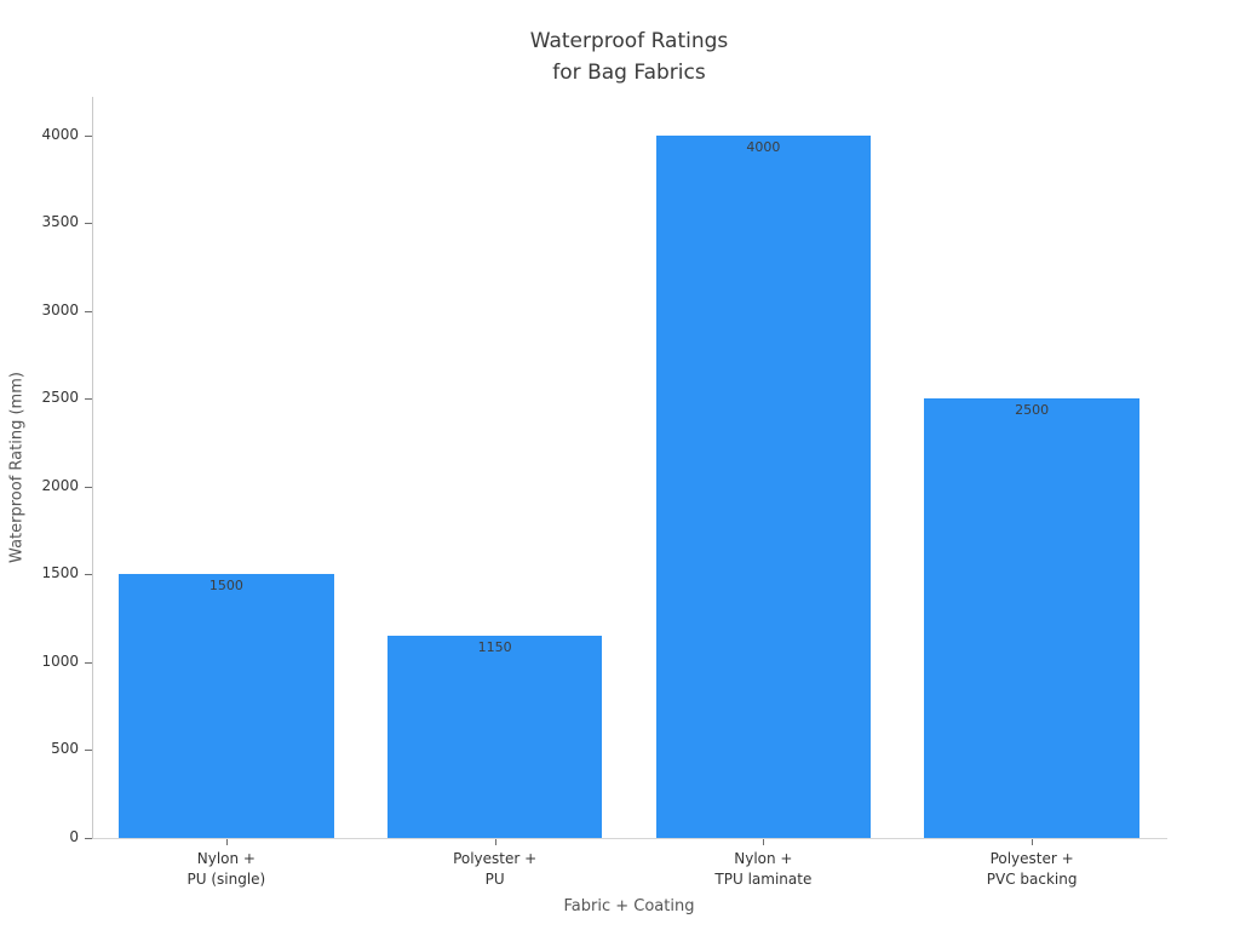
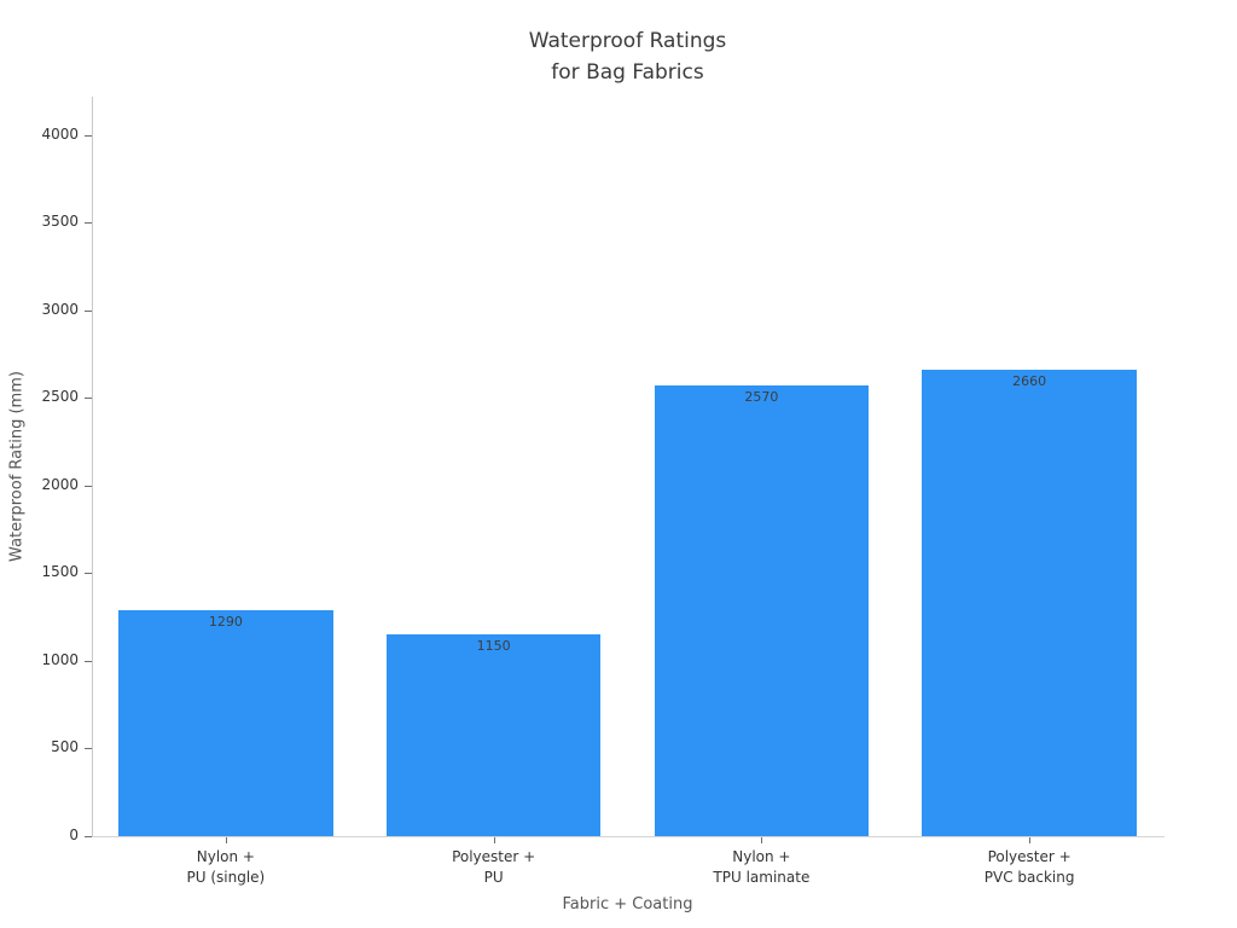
Nylon + PU (single): 1500 -> 1290
Nylon + TPU laminate: 4000 -> 2570
Polyester + PVC backing: 2500 -> 2660
